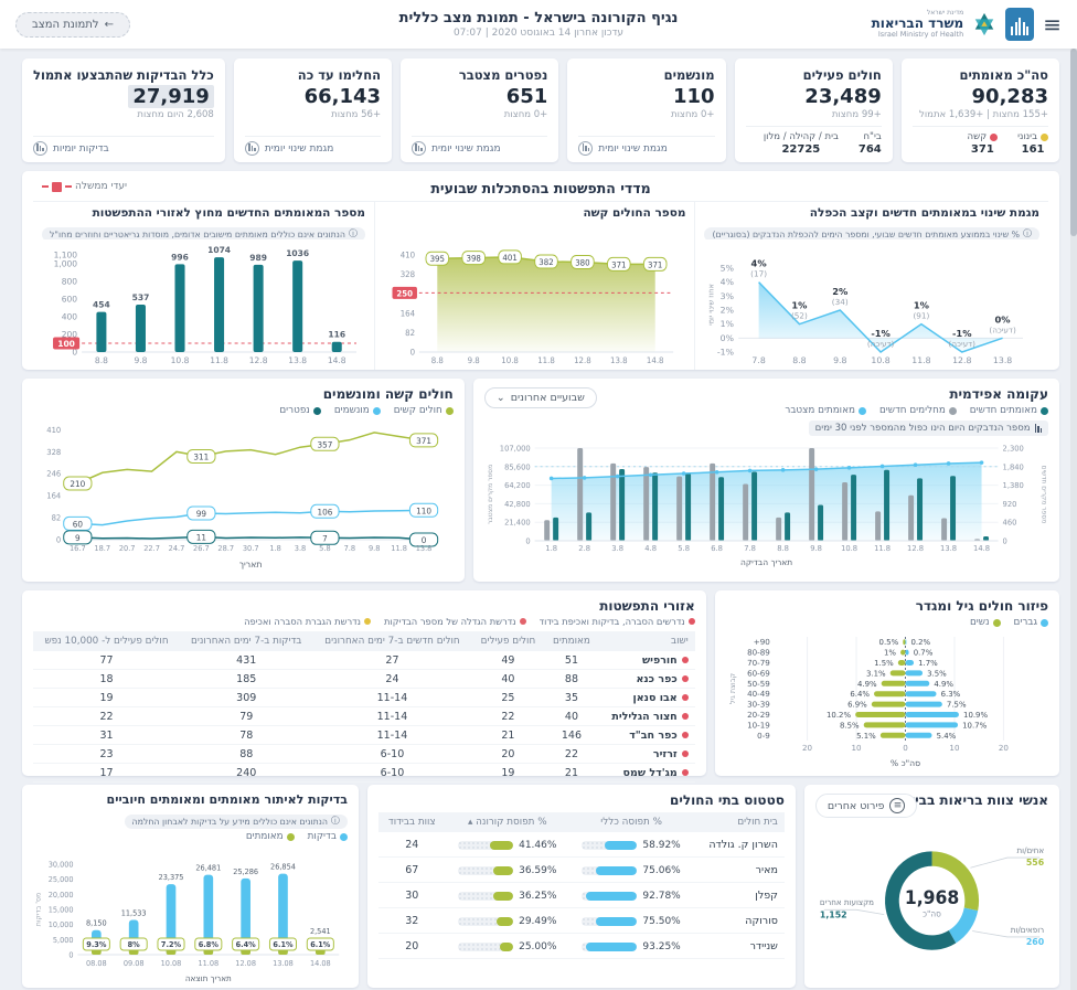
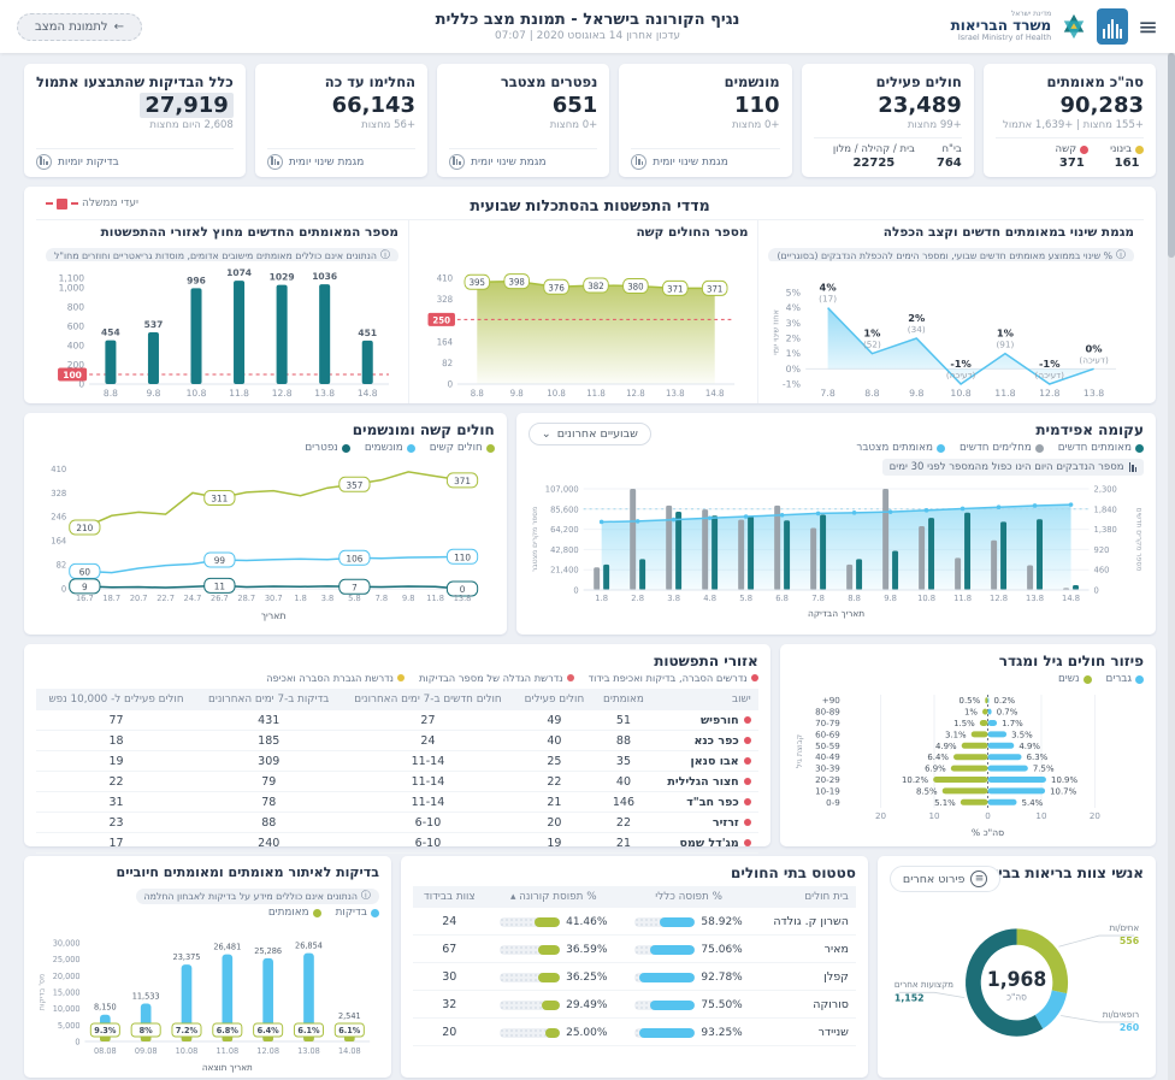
מספר המאומתים החדשים מחוץ לאזורי ההתפשטות/12.8: 989 -> 1029
מספר המאומתים החדשים מחוץ לאזורי ההתפשטות/14.8: 116 -> 451
מספר החולים קשה/10.8: 401 -> 376
